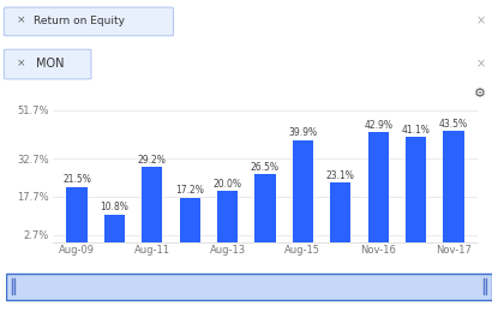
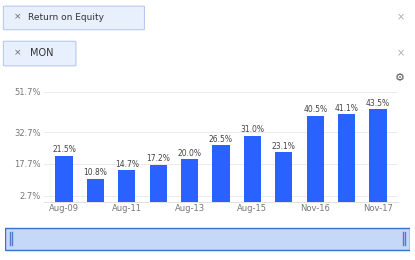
Aug-11: 29.2% -> 14.7%
Aug-15: 39.9% -> 31.0%
Nov-16: 42.9% -> 40.5%
